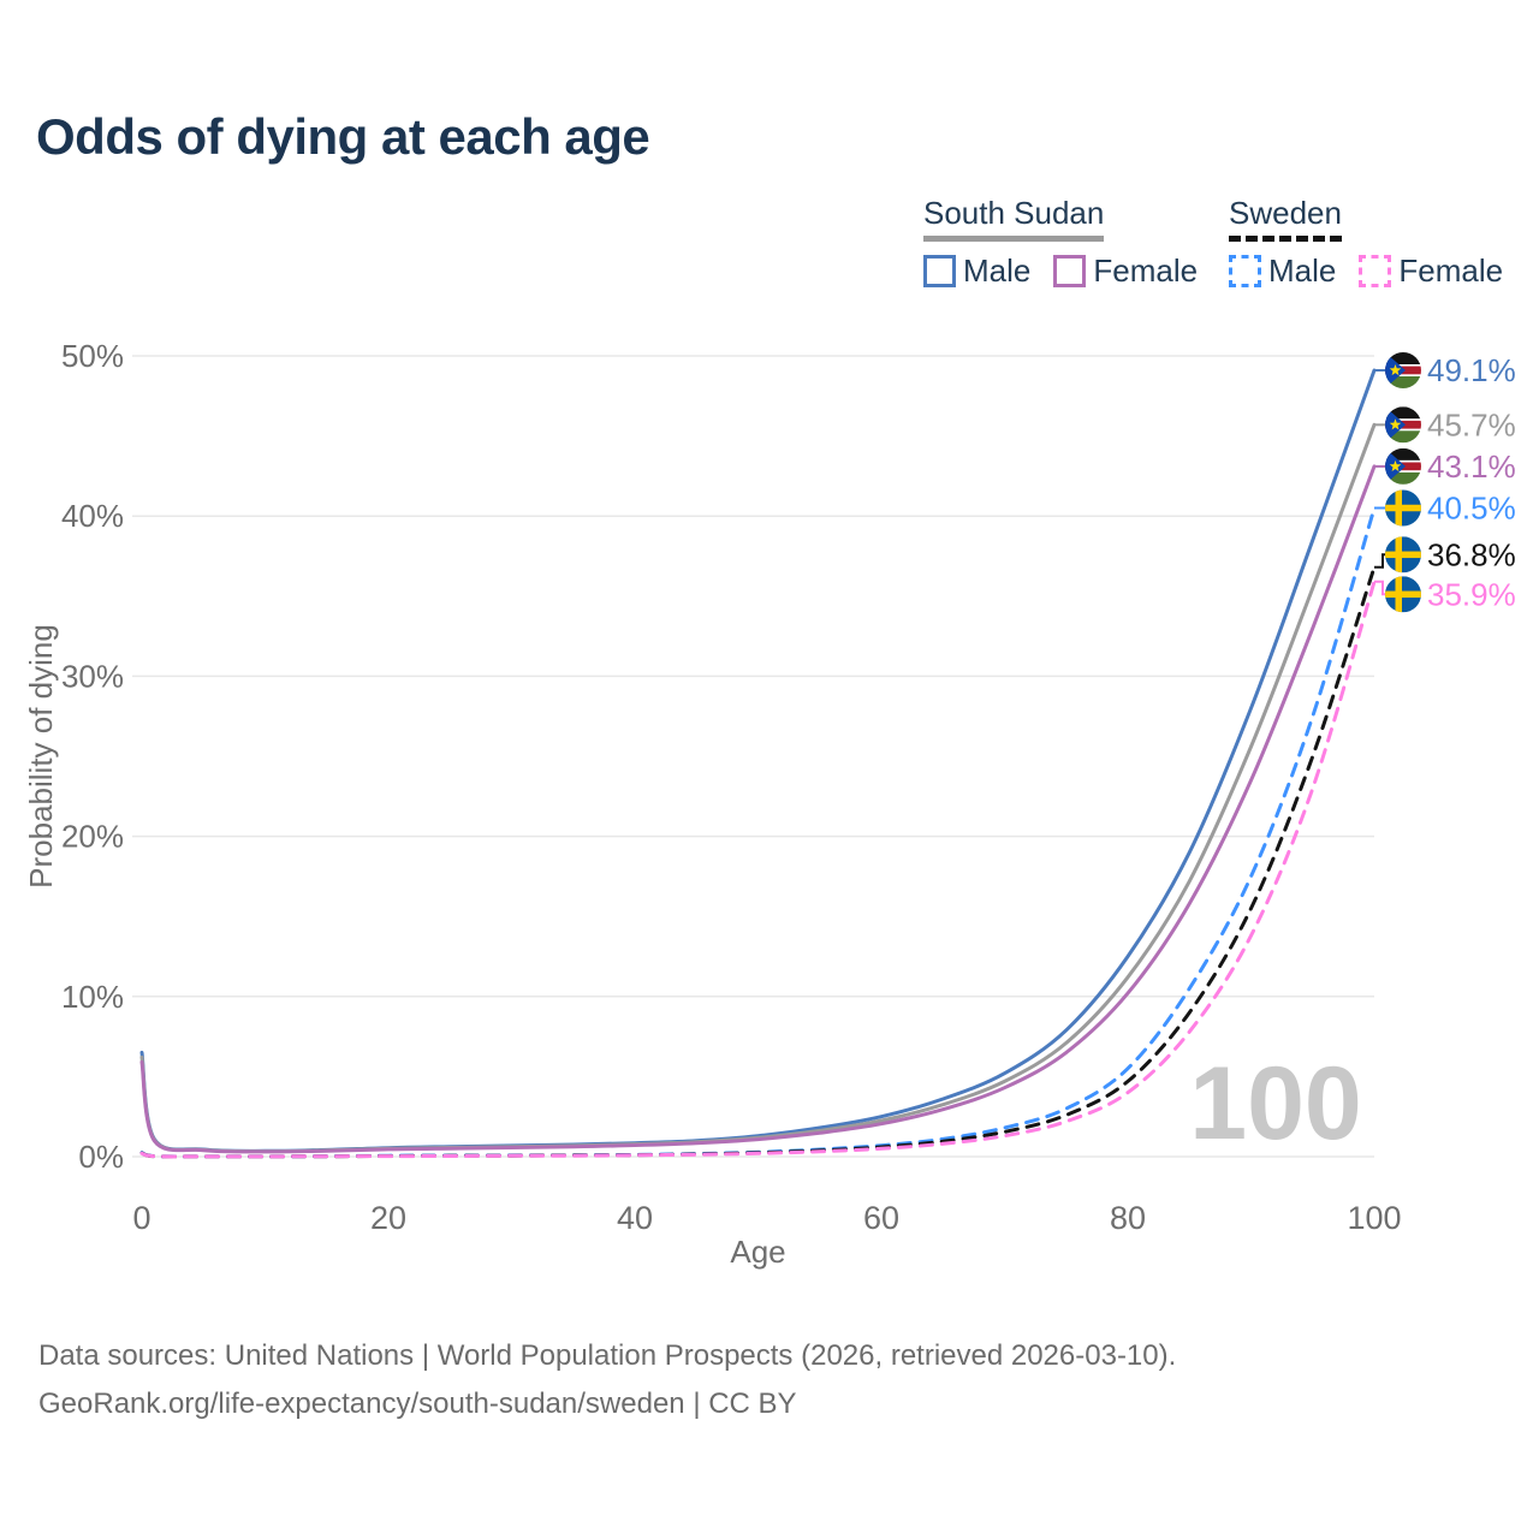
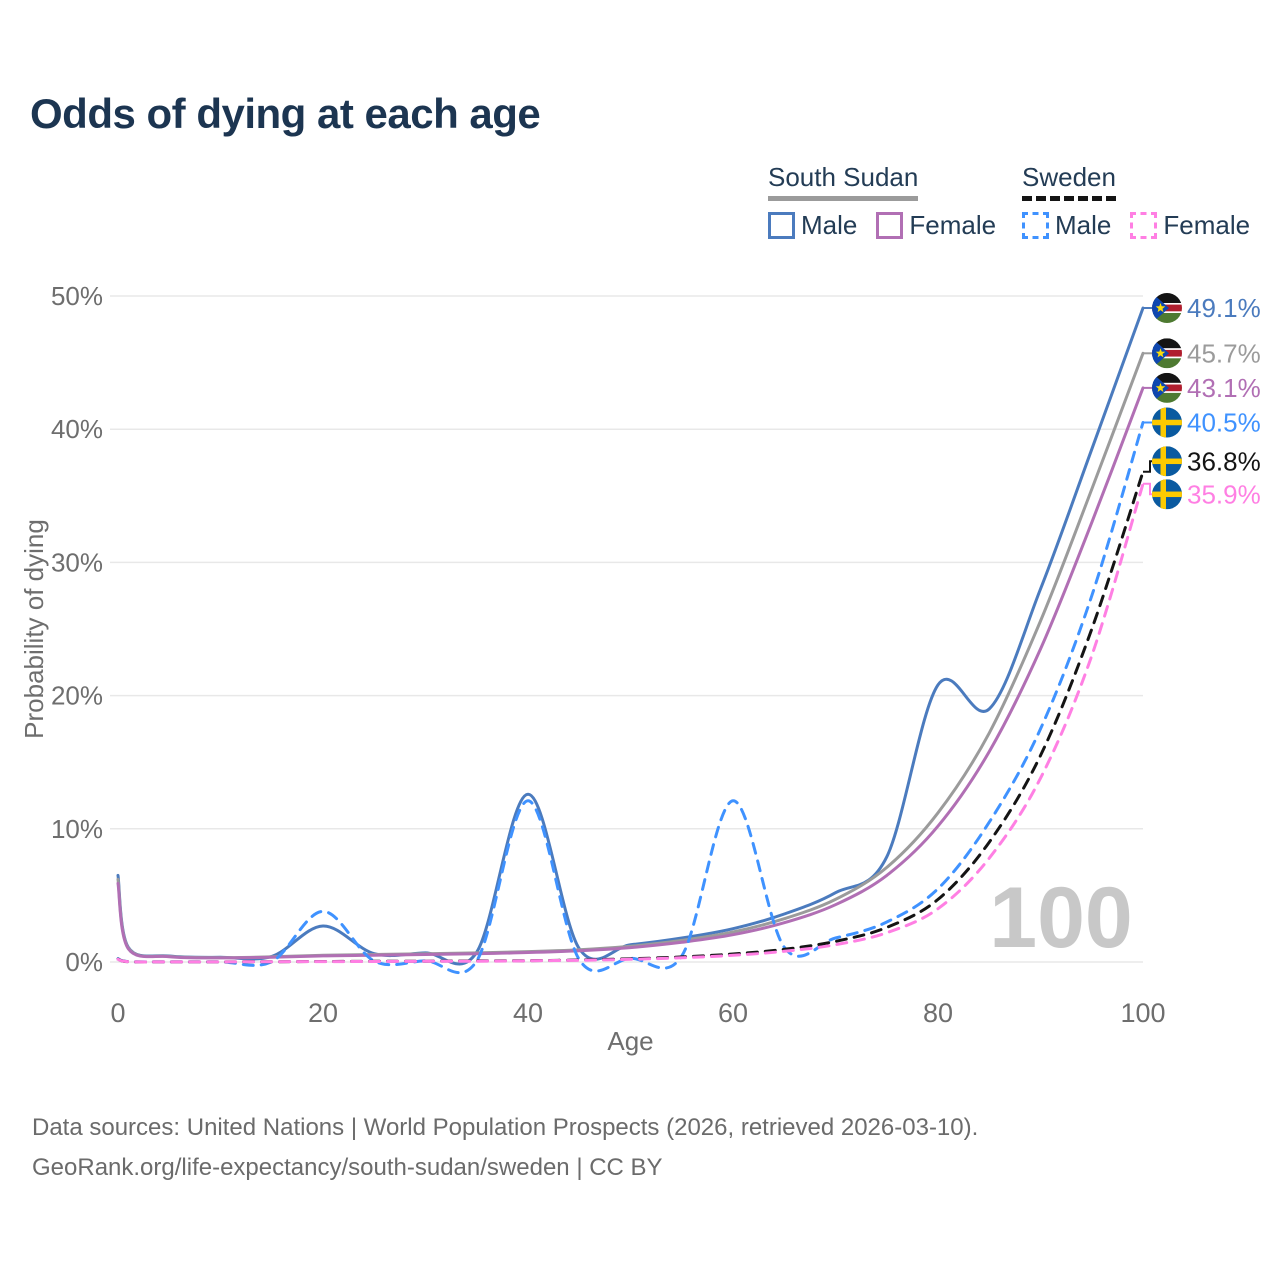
South Sudan Male/20: 0.6% -> 2.7%
Sweden Male/20: 0.1% -> 3.8%
South Sudan Male/40: 0.8% -> 12.6%
Sweden Male/40: 0.1% -> 12.1%
Sweden Male/60: 0.7% -> 12.1%
South Sudan Male/80: 12.5% -> 20.8%
